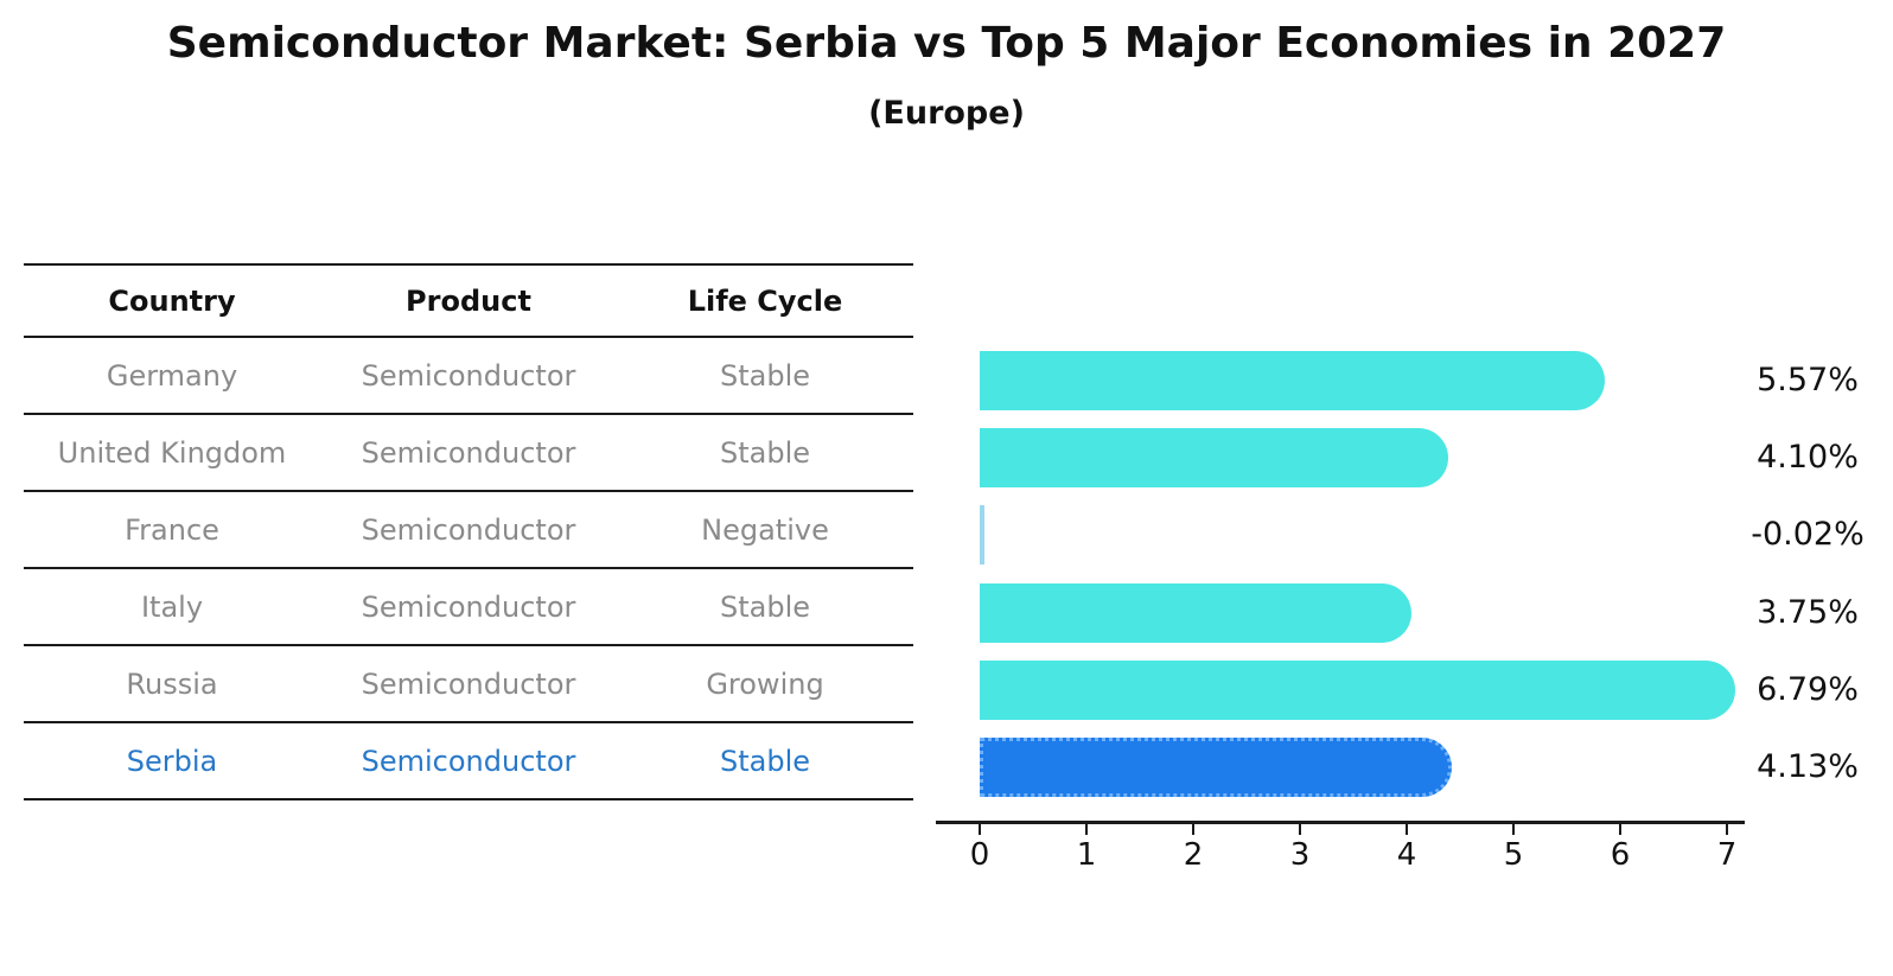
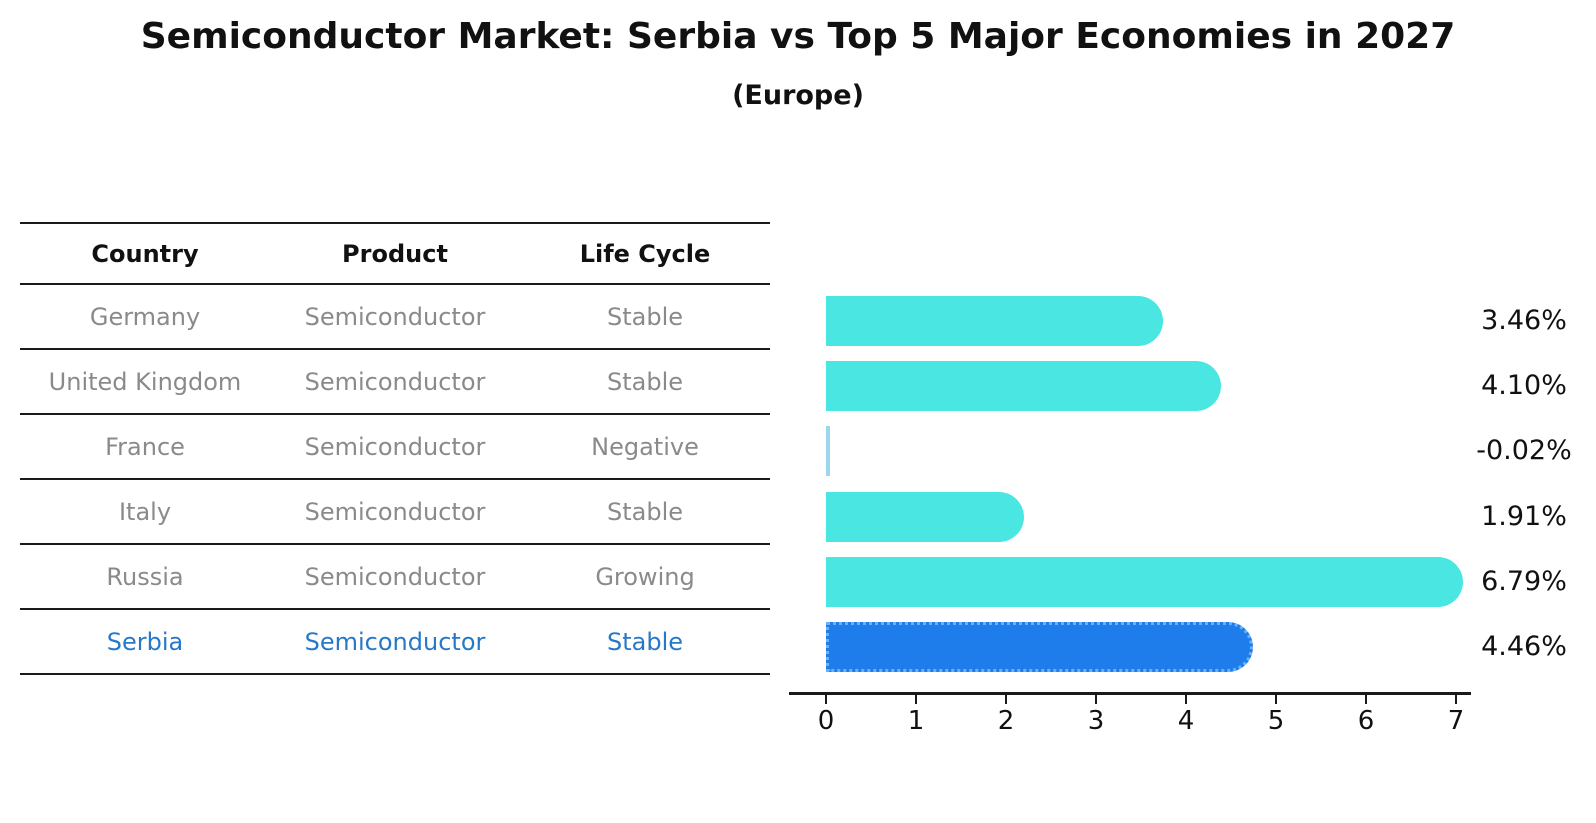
Germany: 5.57% -> 3.46%
Italy: 3.75% -> 1.91%
Serbia: 4.13% -> 4.46%
